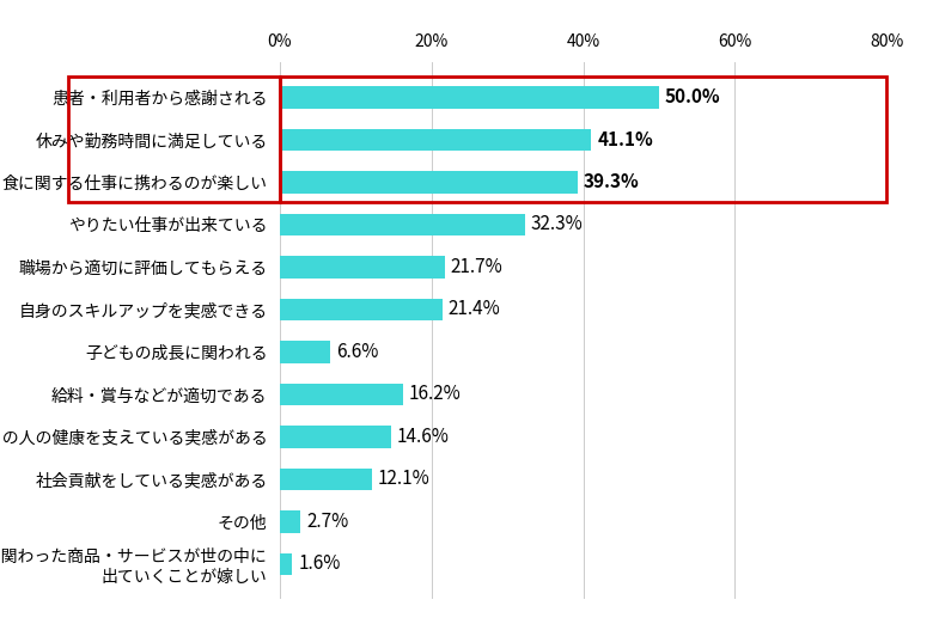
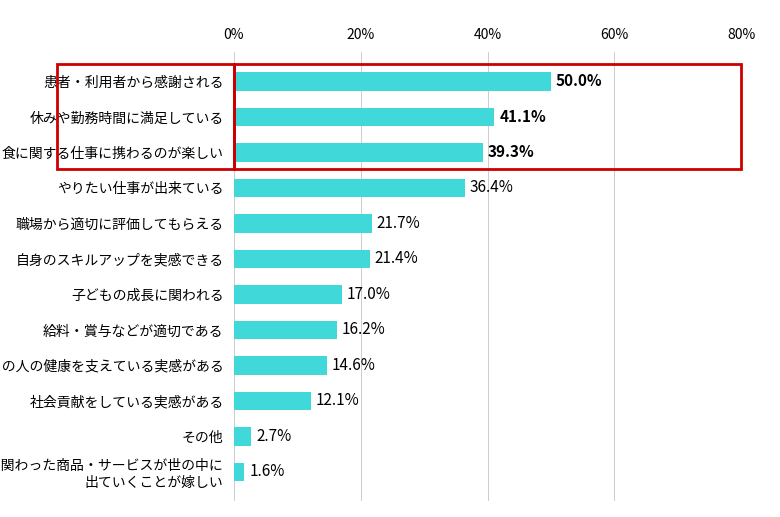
やりたい仕事が出来ている: 32.3% -> 36.4%
子どもの成長に関われる: 6.6% -> 17.0%
